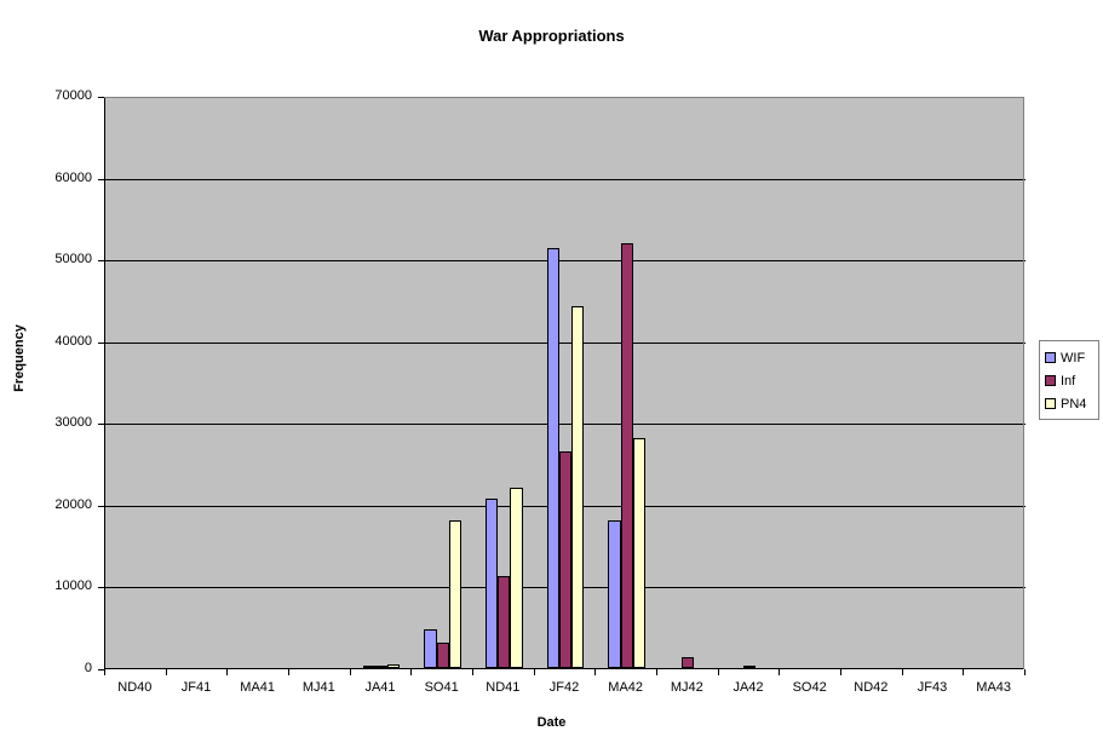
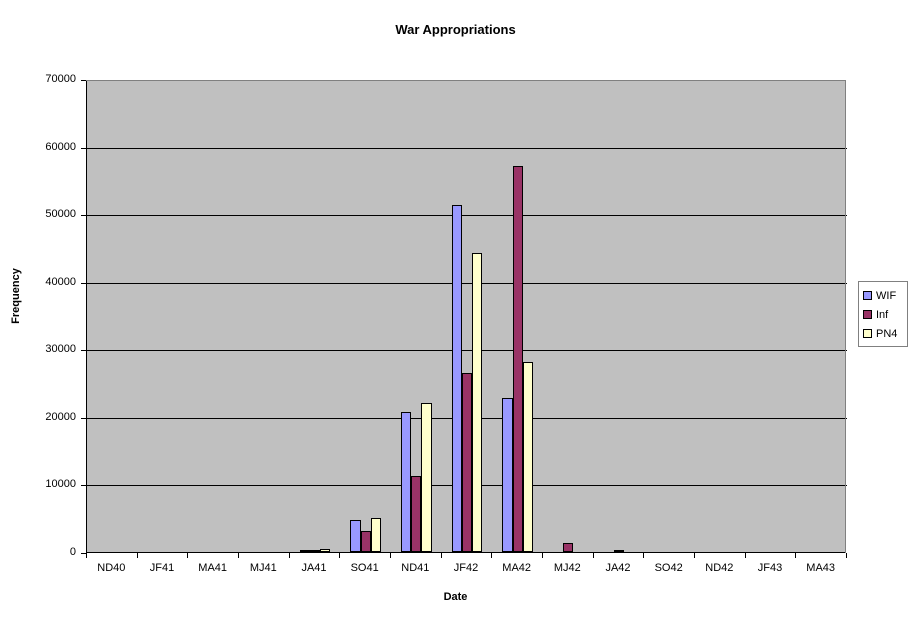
PN4/SO41: 18000 -> 5000
WIF/MA42: 18000 -> 23000
Inf/MA42: 52000 -> 57000
